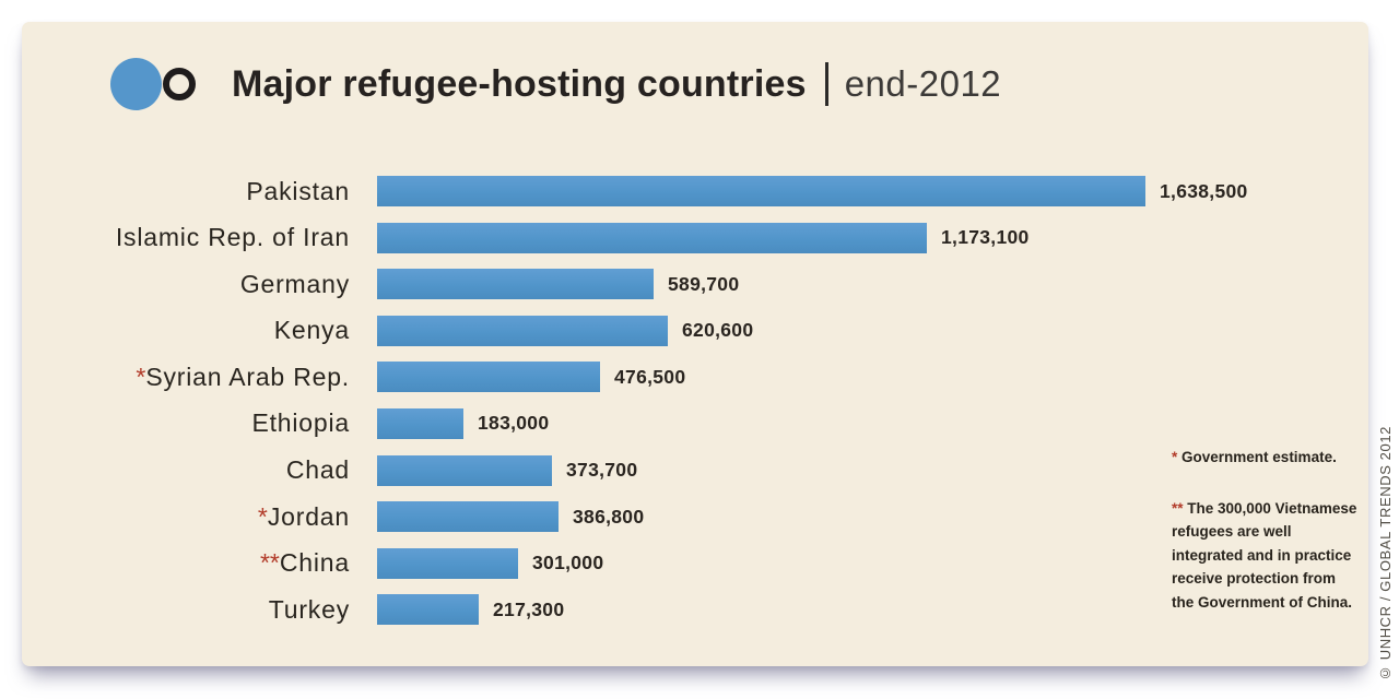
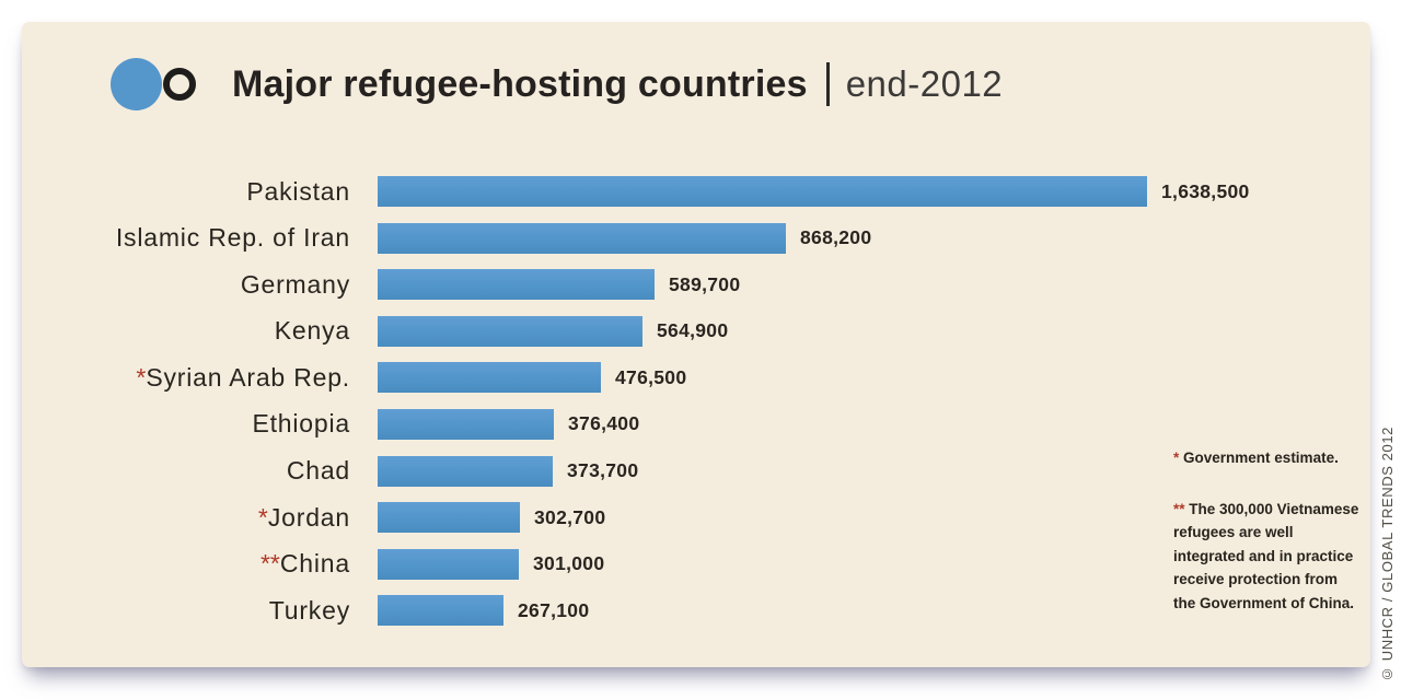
Islamic Rep. of Iran: 1,173,100 -> 868,200
Kenya: 620,600 -> 564,900
Ethiopia: 183,000 -> 376,400
Jordan: 386,800 -> 302,700
Turkey: 217,300 -> 267,100
